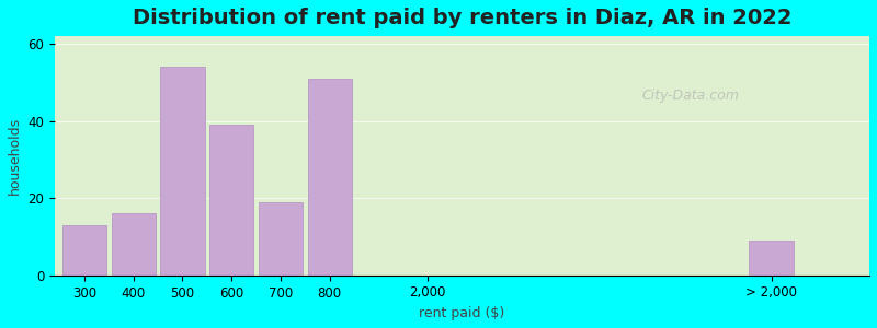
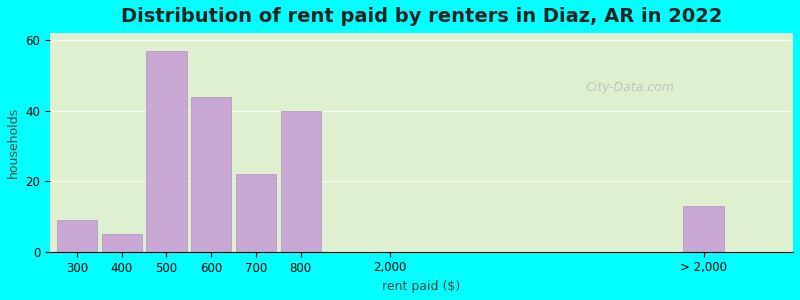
300: 13 -> 9
400: 16 -> 5
500: 54 -> 57
600: 39 -> 44
700: 19 -> 22
800: 51 -> 40
> 2,000: 9 -> 13
